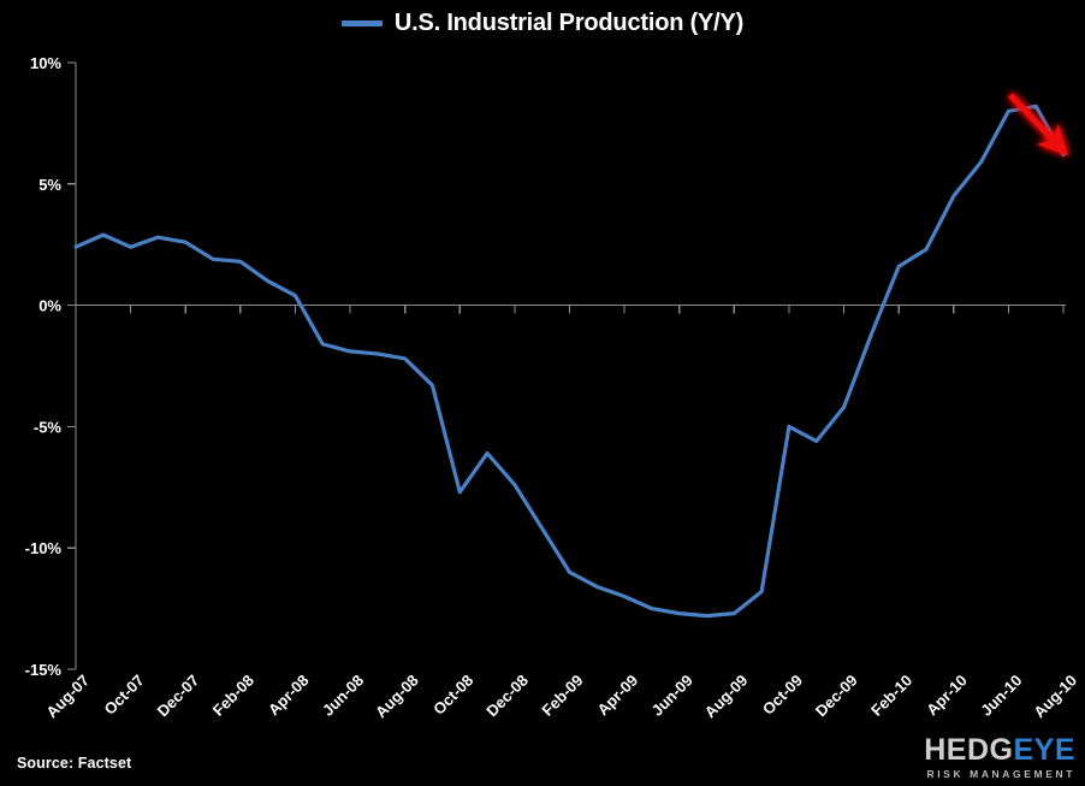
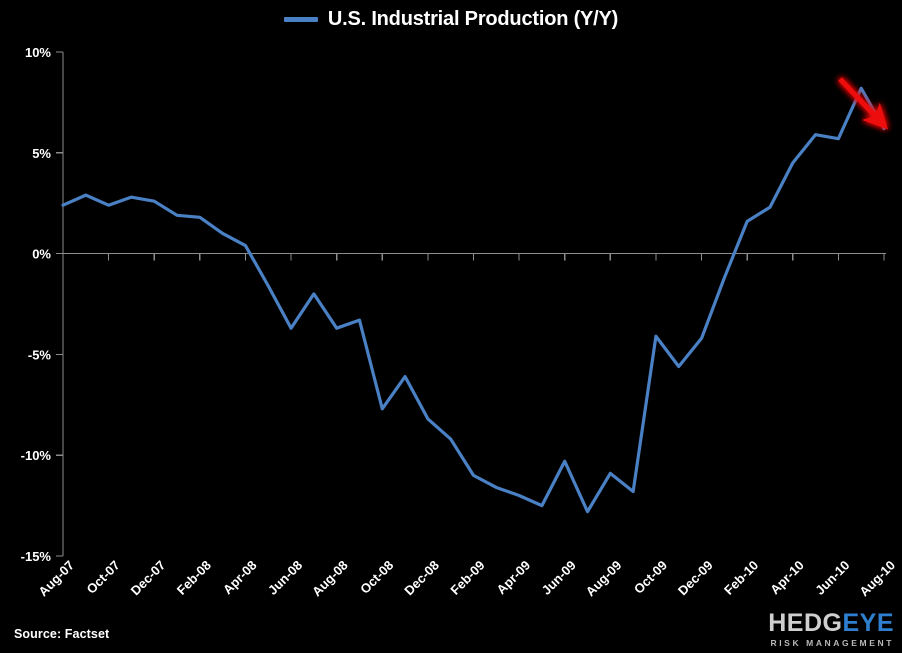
Jun-08: -1.9% -> -3.7%
Aug-08: -2.2% -> -3.7%
Dec-08: -7.4% -> -8.2%
Jun-09: -12.7% -> -10.3%
Aug-09: -12.7% -> -10.9%
Oct-09: -5.0% -> -4.1%
Jun-10: 8.0% -> 5.7%
